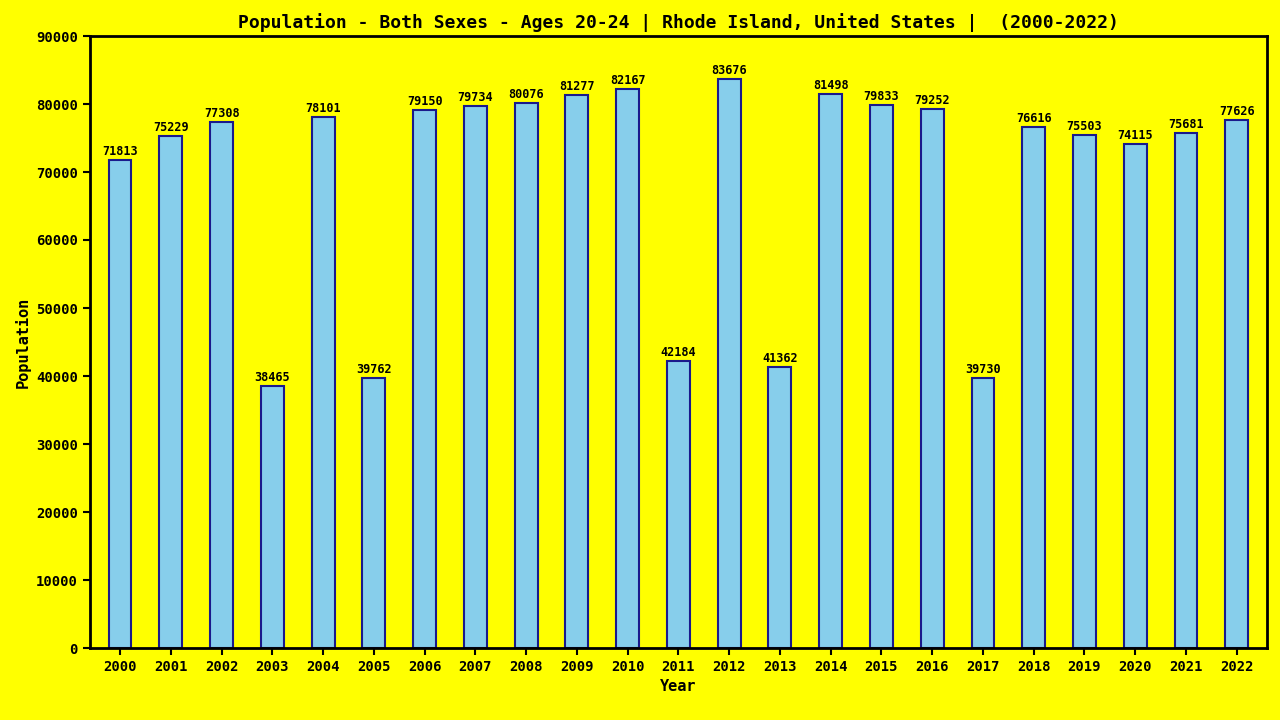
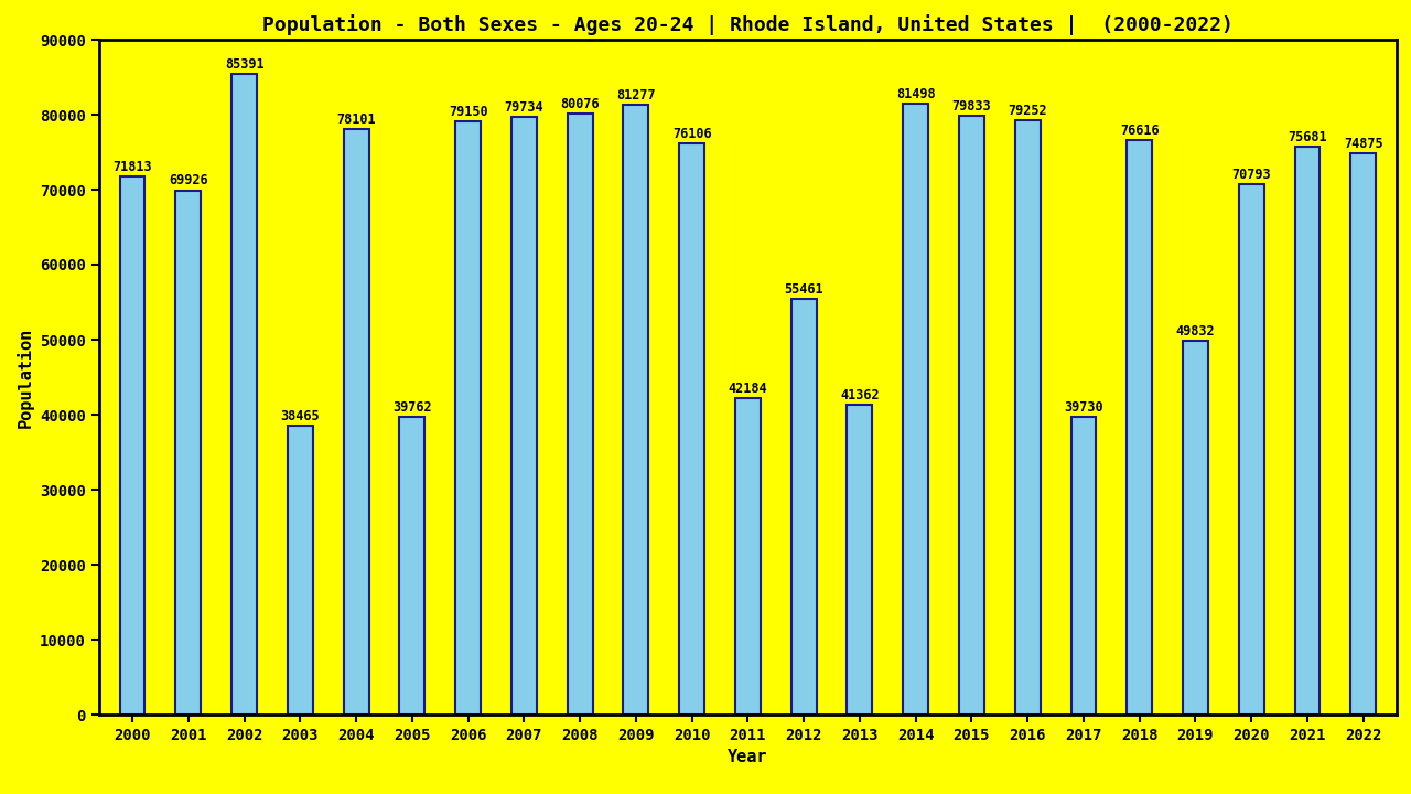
2001: 75229 -> 69926
2002: 77308 -> 85391
2010: 82167 -> 76106
2012: 83676 -> 55461
2019: 75503 -> 49832
2020: 74115 -> 70793
2022: 77626 -> 74875
